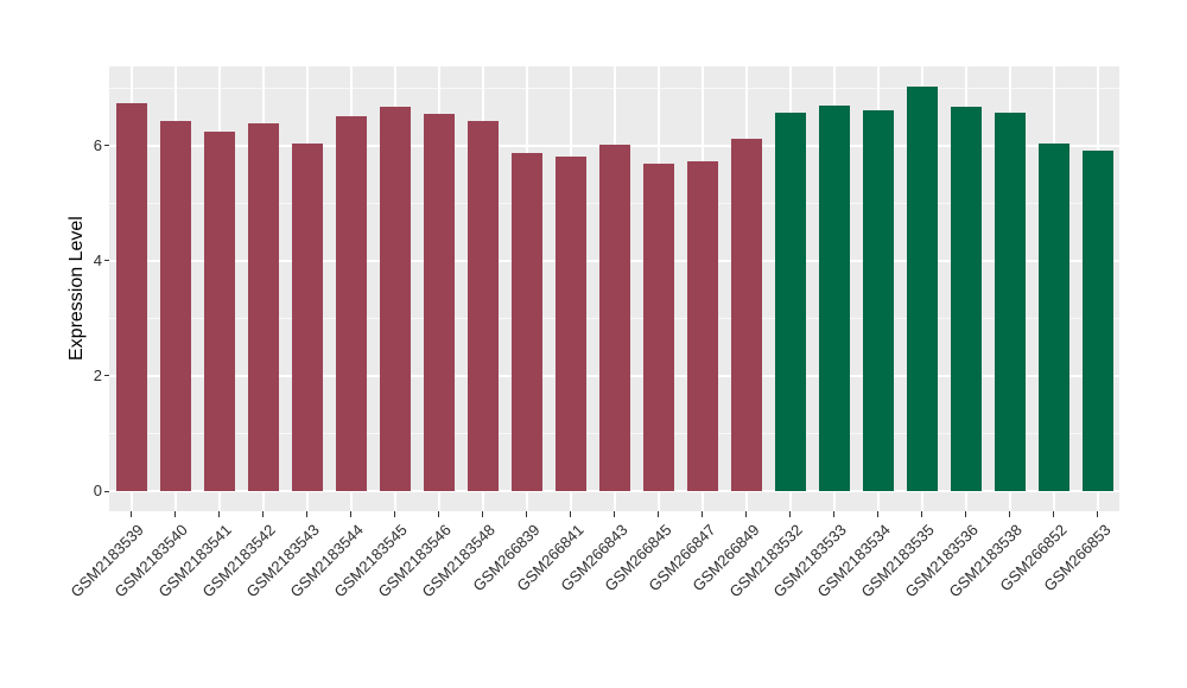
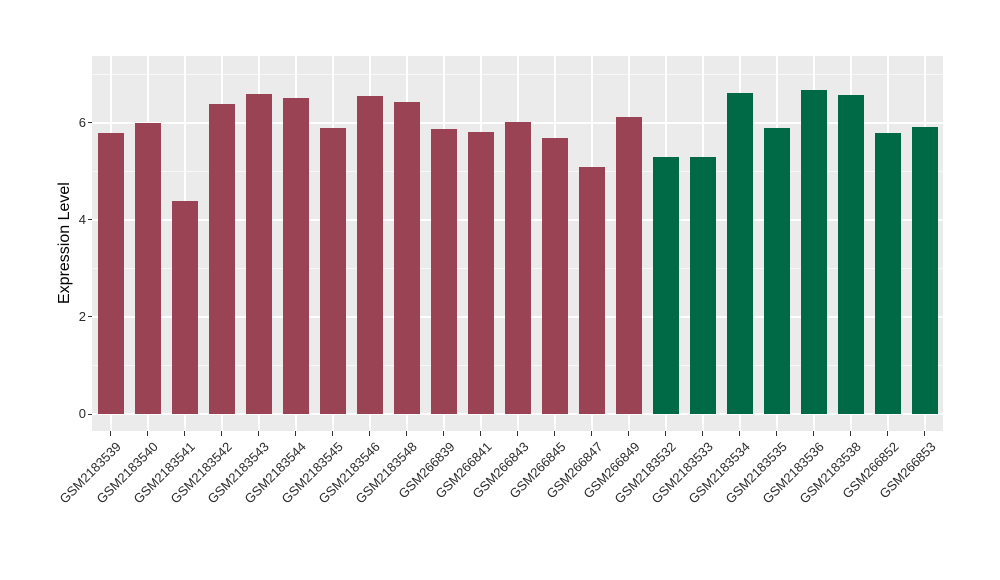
GSM2183539: 6.8 -> 5.8
GSM2183540: 6.4 -> 6.0
GSM2183541: 6.2 -> 4.4
GSM2183543: 6.0 -> 6.6
GSM2183545: 6.7 -> 5.9
GSM266847: 5.7 -> 5.1
GSM2183532: 6.6 -> 5.3
GSM2183533: 6.7 -> 5.3
GSM2183535: 7.0 -> 5.9
GSM266852: 6.0 -> 5.8
